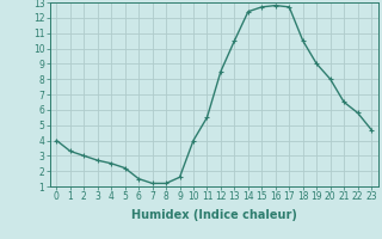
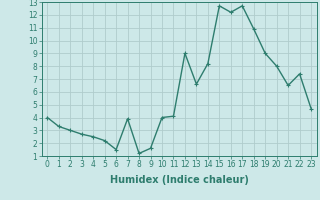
7: 1.2 -> 3.9
11: 5.5 -> 4.1
12: 8.5 -> 9.0
13: 10.5 -> 6.6
14: 12.4 -> 8.2
16: 12.8 -> 12.2
18: 10.5 -> 10.9
22: 5.8 -> 7.4
